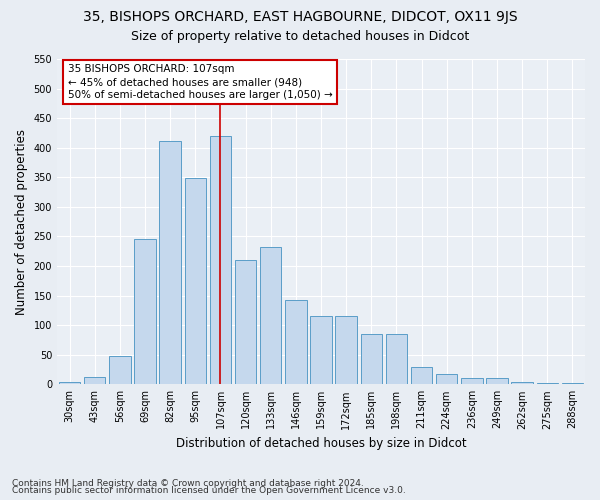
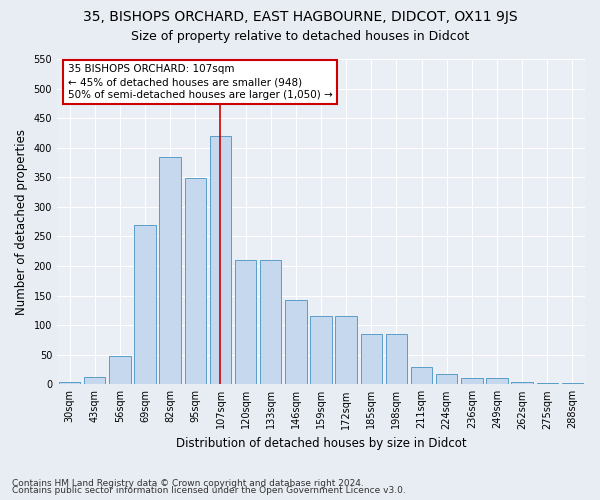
69sqm: 246 -> 270
82sqm: 412 -> 385
133sqm: 232 -> 210
